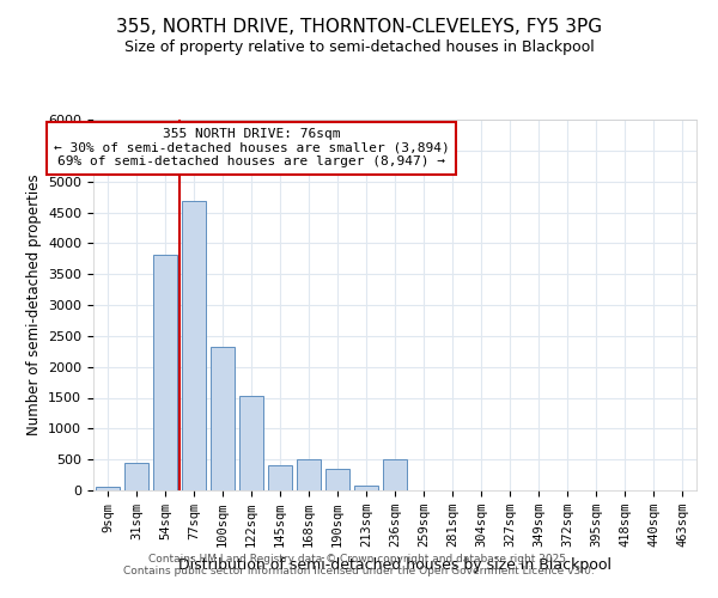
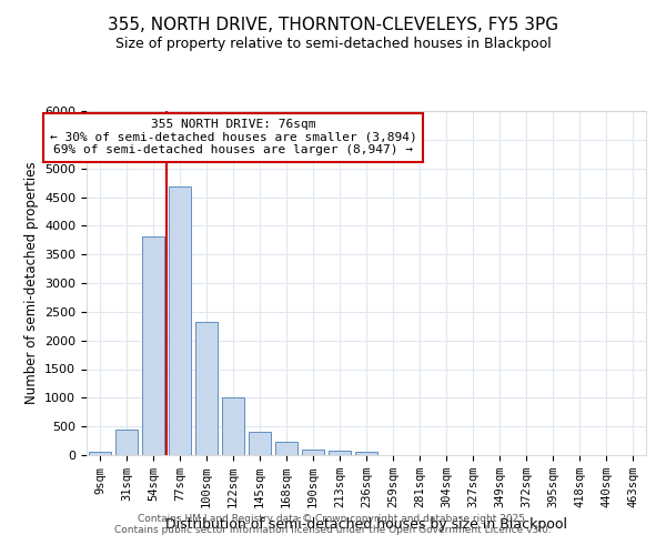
122sqm: 1520 -> 1000
168sqm: 500 -> 230
190sqm: 340 -> 100
236sqm: 500 -> 60
